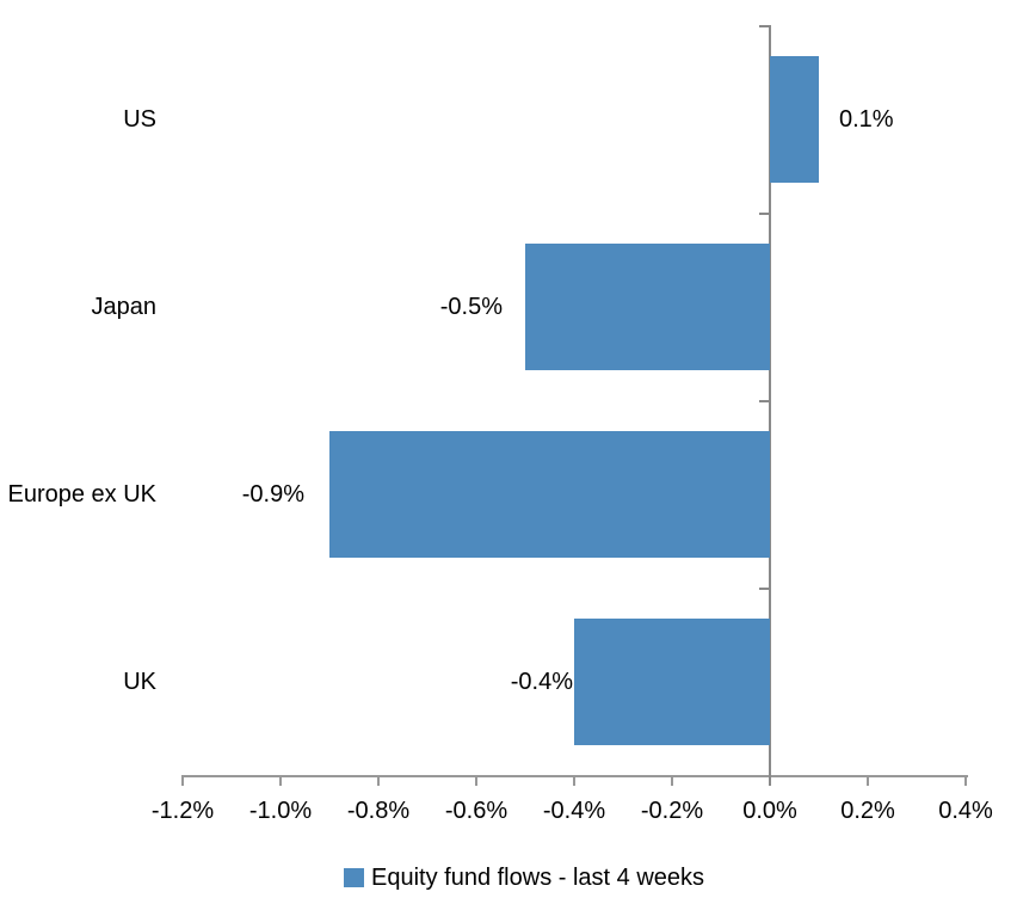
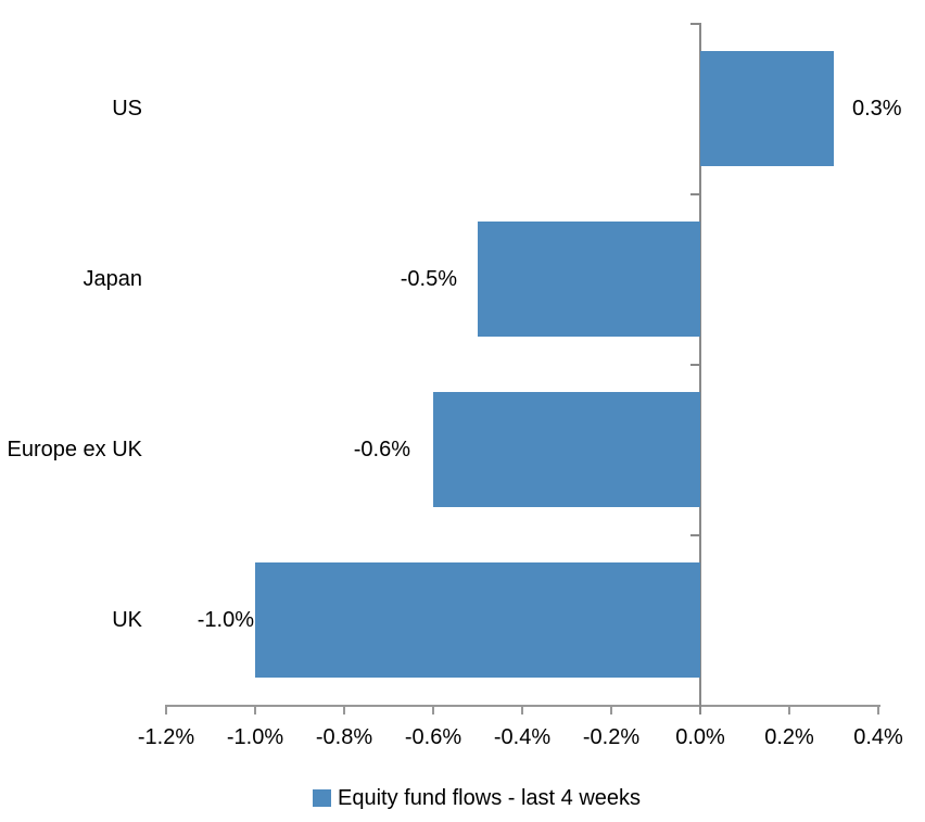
US: 0.1% -> 0.3%
Europe ex UK: -0.9% -> -0.6%
UK: -0.4% -> -1.0%
